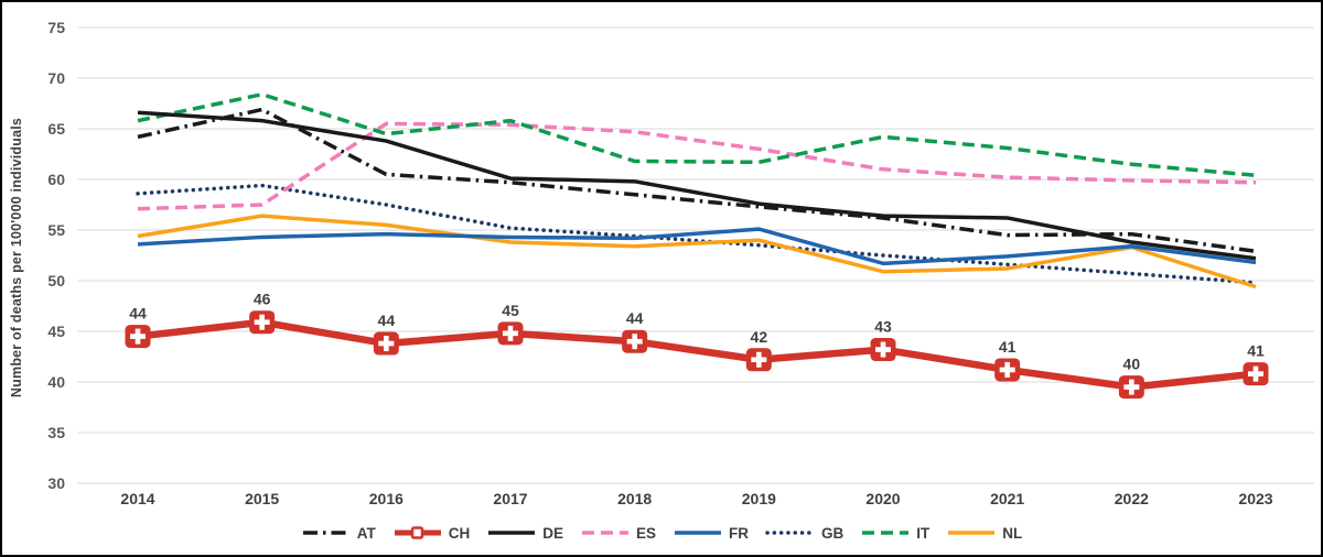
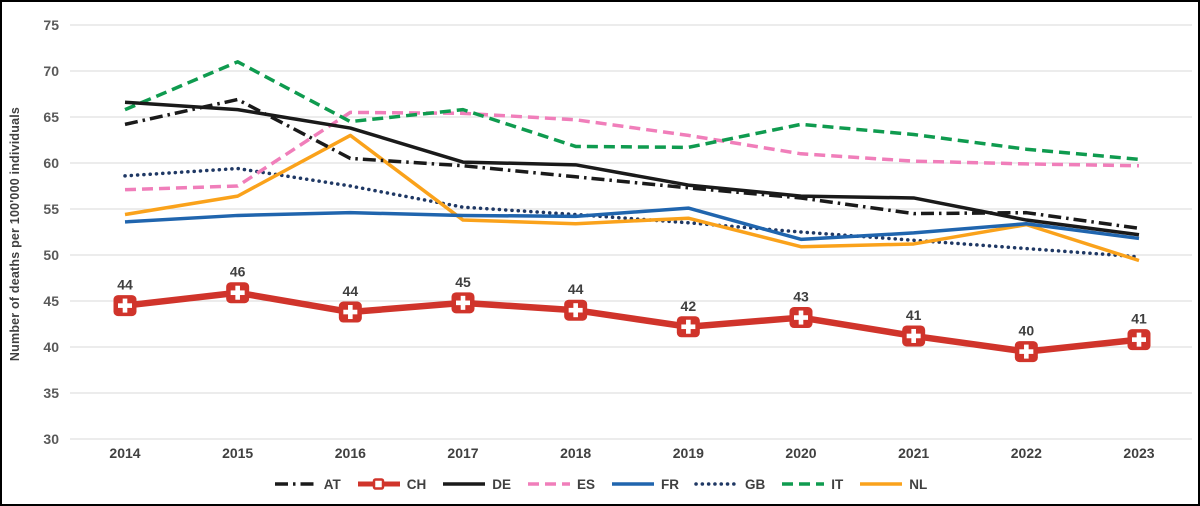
IT/2015: 68 -> 71
NL/2016: 56 -> 63
